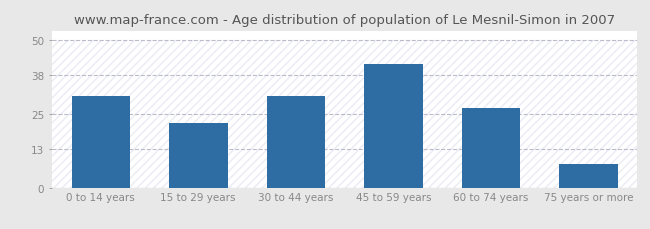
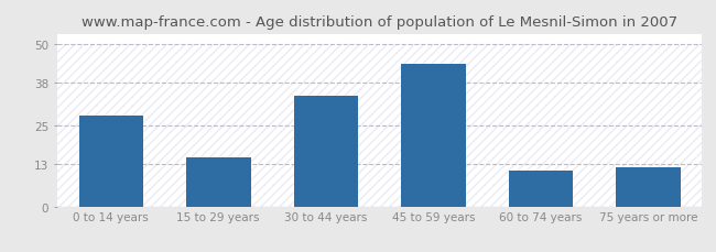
0 to 14 years: 31 -> 28
15 to 29 years: 22 -> 15
30 to 44 years: 31 -> 34
45 to 59 years: 42 -> 44
60 to 74 years: 27 -> 11
75 years or more: 8 -> 12
